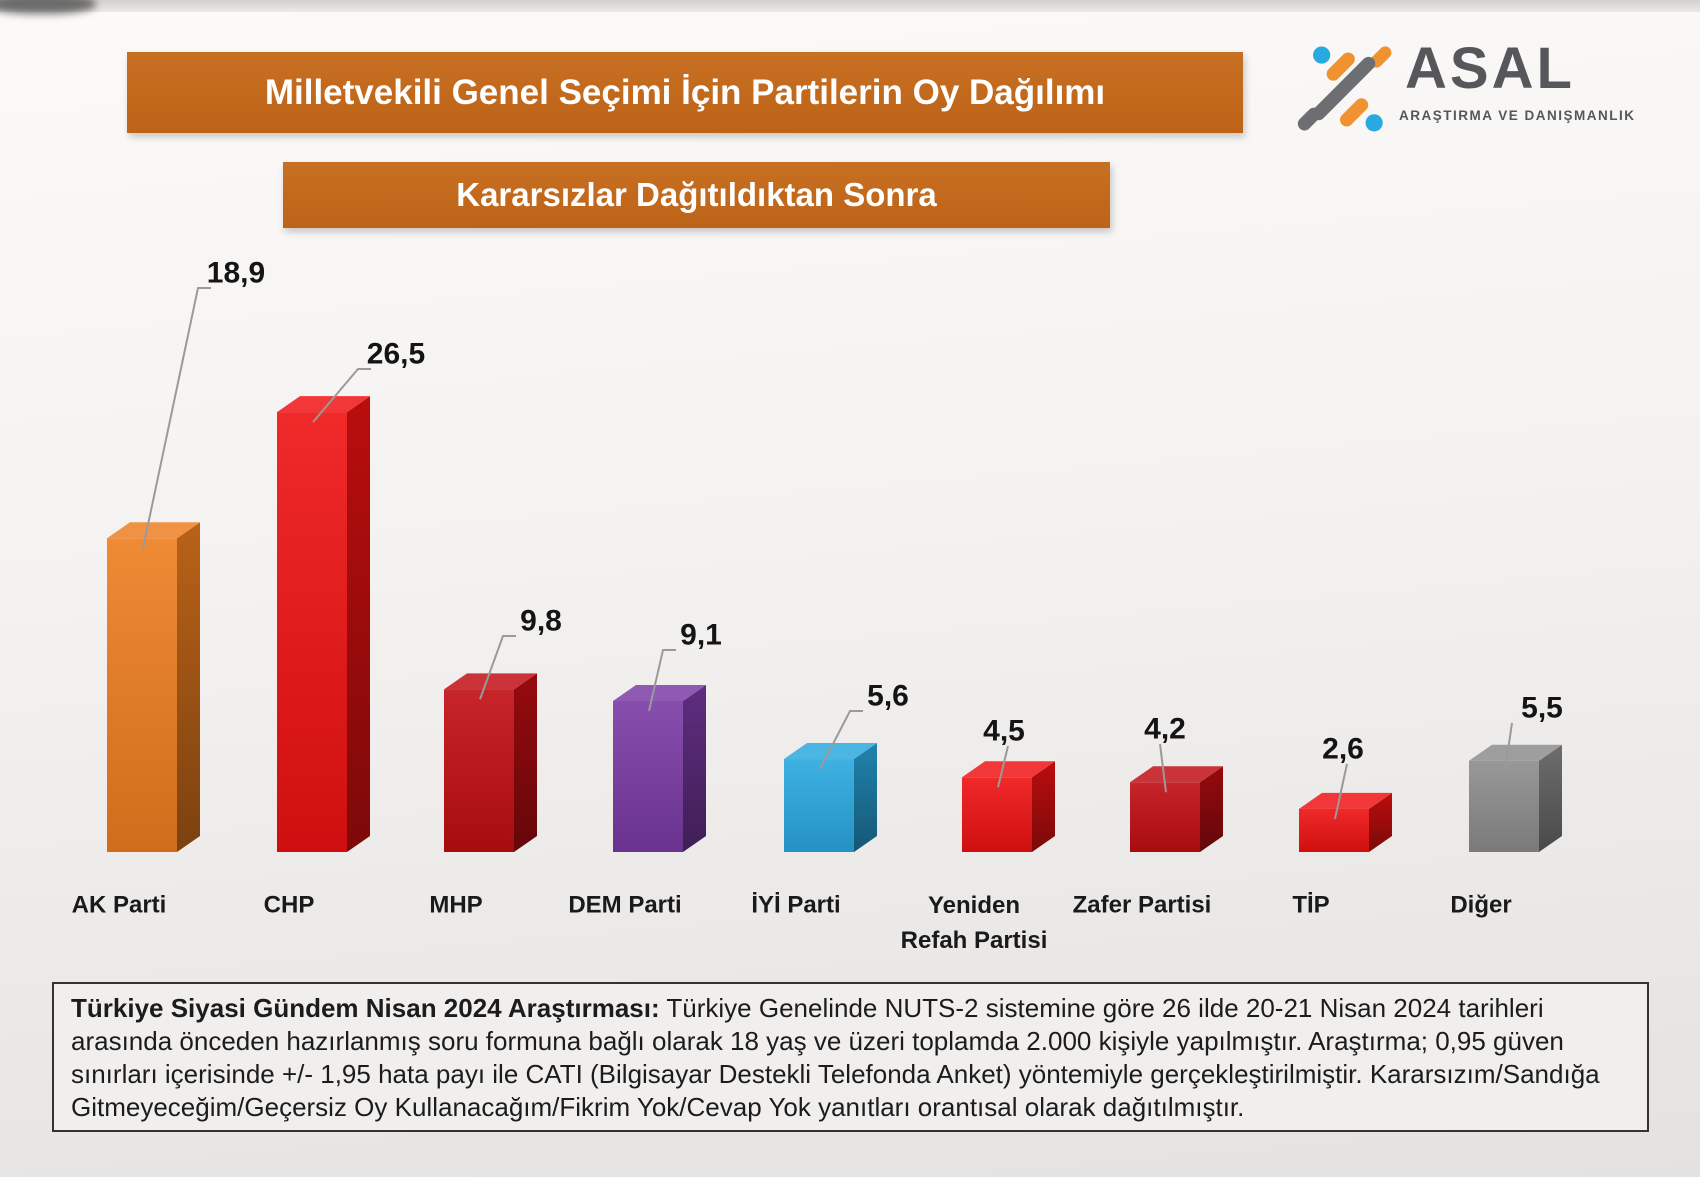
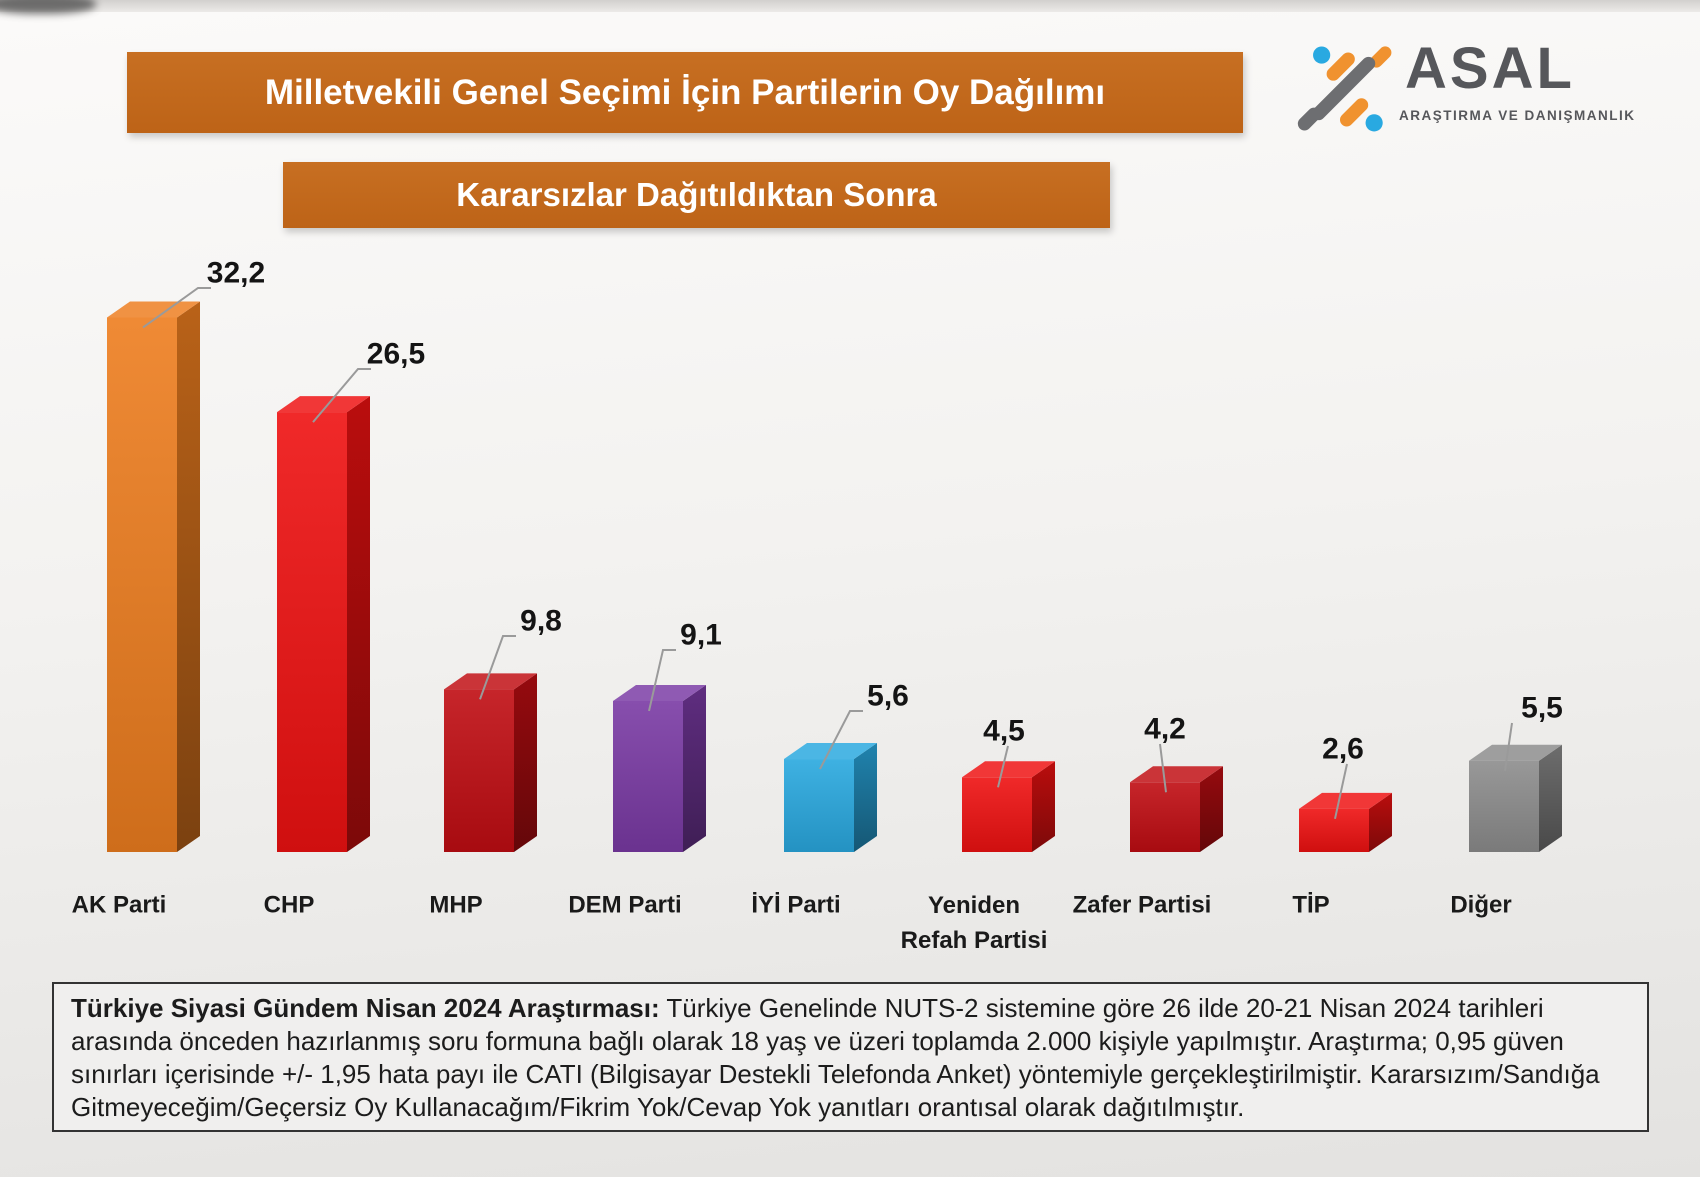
AK Parti: 18,9 -> 32,2
